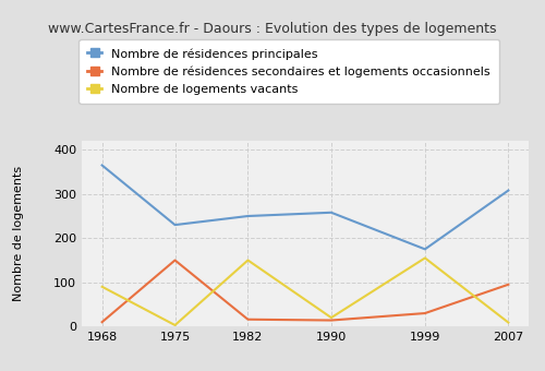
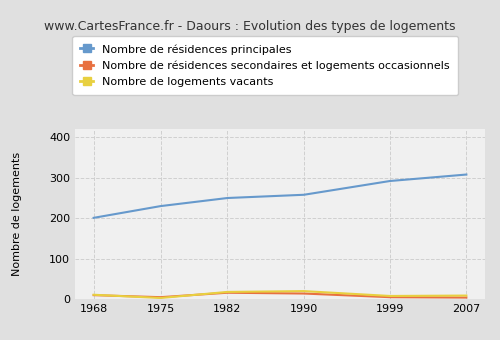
Nombre de résidences principales/1968: 365 -> 201
Nombre de logements vacants/1968: 90 -> 11
Nombre de résidences secondaires et logements occasionnels/1975: 150 -> 5
Nombre de logements vacants/1982: 150 -> 18
Nombre de résidences principales/1999: 175 -> 292
Nombre de résidences secondaires et logements occasionnels/1999: 30 -> 5
Nombre de logements vacants/1999: 155 -> 8
Nombre de résidences secondaires et logements occasionnels/2007: 95 -> 4
